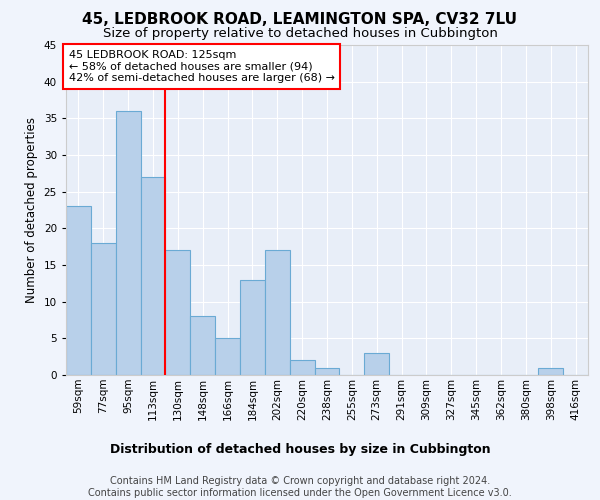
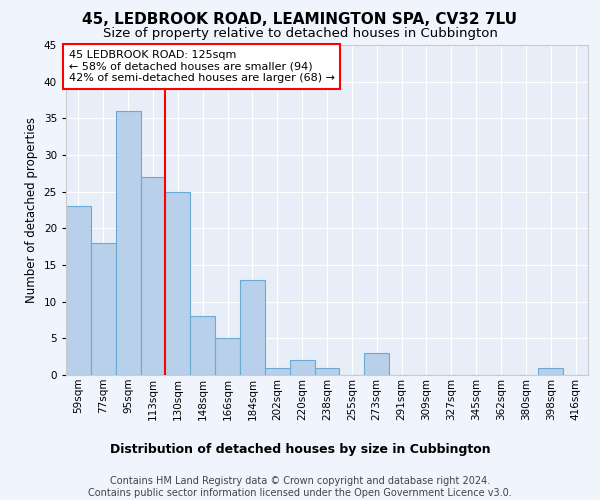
130sqm: 17 -> 25
202sqm: 17 -> 1
